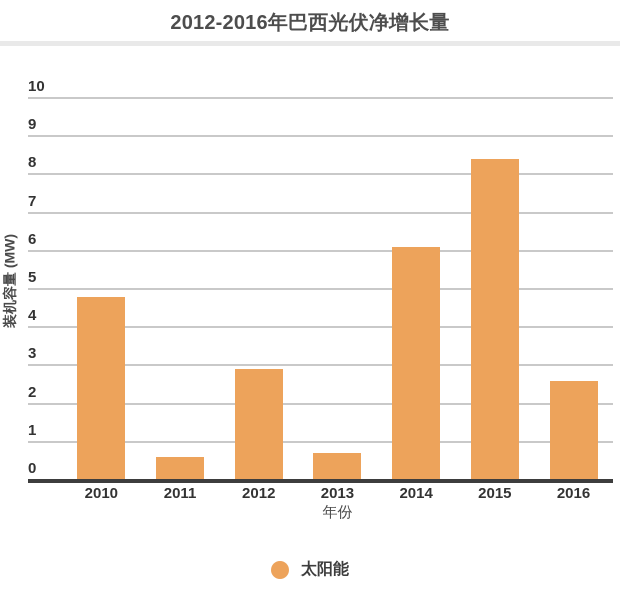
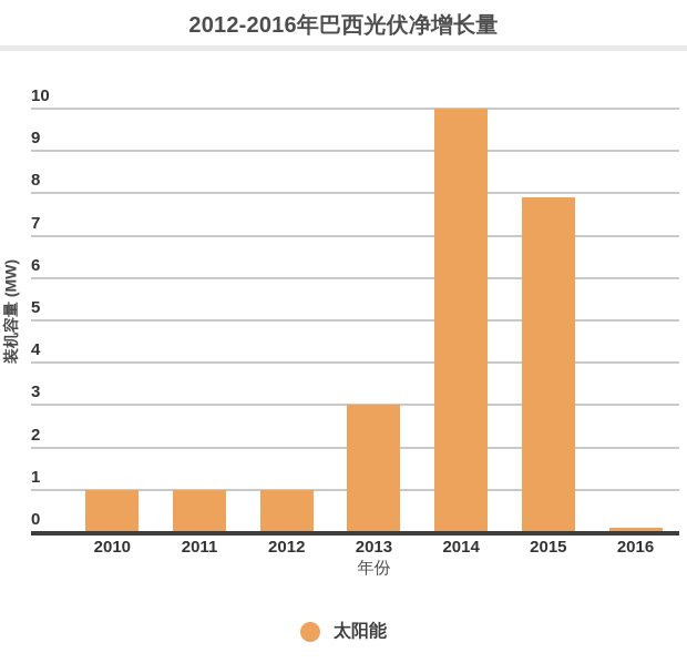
2010: 4.8 -> 1.0
2011: 0.6 -> 1.0
2012: 2.9 -> 1.0
2013: 0.7 -> 3.0
2014: 6.1 -> 10.0
2015: 8.4 -> 7.9
2016: 2.6 -> 0.1
